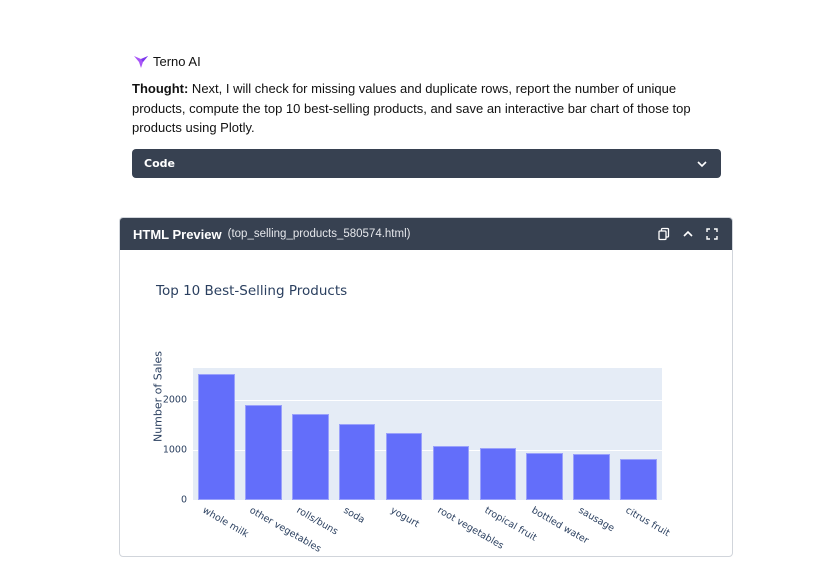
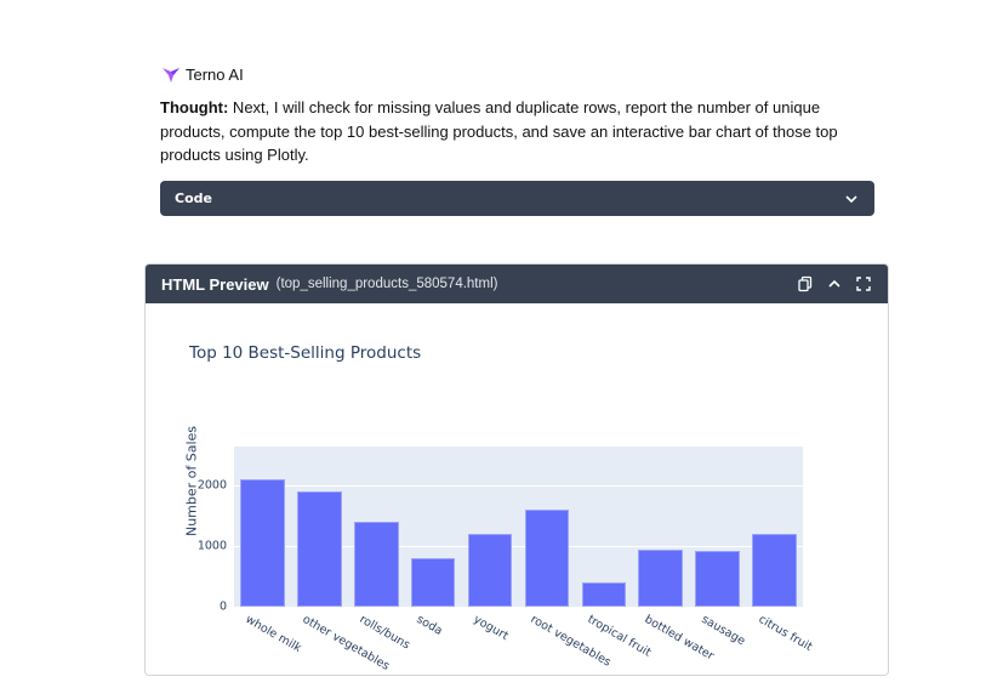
whole milk: 2500 -> 2100
rolls/buns: 1700 -> 1400
soda: 1500 -> 800
yogurt: 1300 -> 1200
root vegetables: 1100 -> 1600
tropical fruit: 1000 -> 400
citrus fruit: 800 -> 1200
